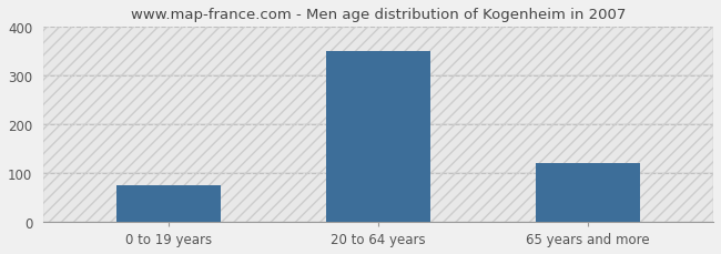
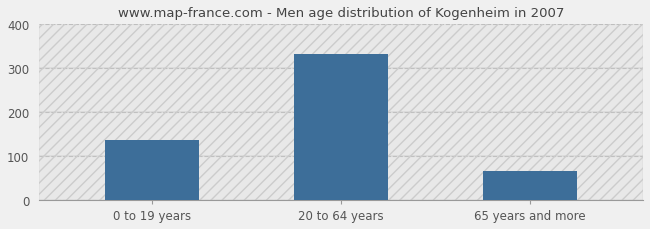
0 to 19 years: 75 -> 137
20 to 64 years: 350 -> 333
65 years and more: 120 -> 65
